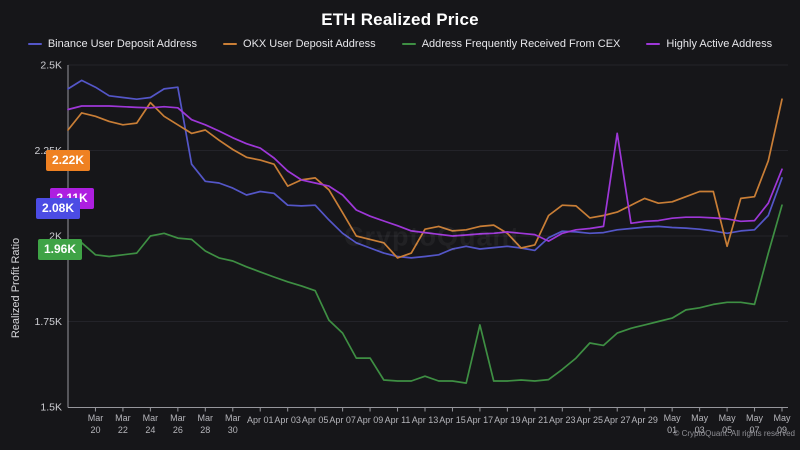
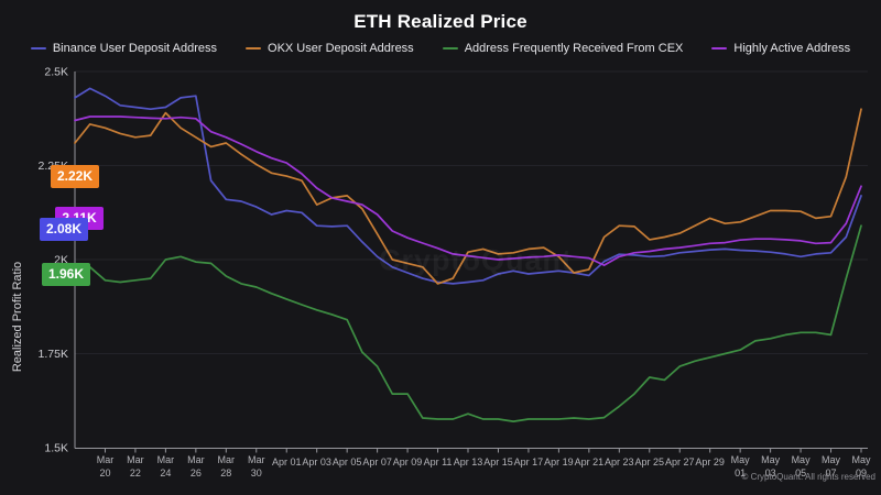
Address Frequently Received From CEX/Apr 17: 1.74K -> 1.58K
Highly Active Address/Apr 27: 2.30K -> 2.03K
OKX User Deposit Address/May 05: 1.97K -> 2.13K
